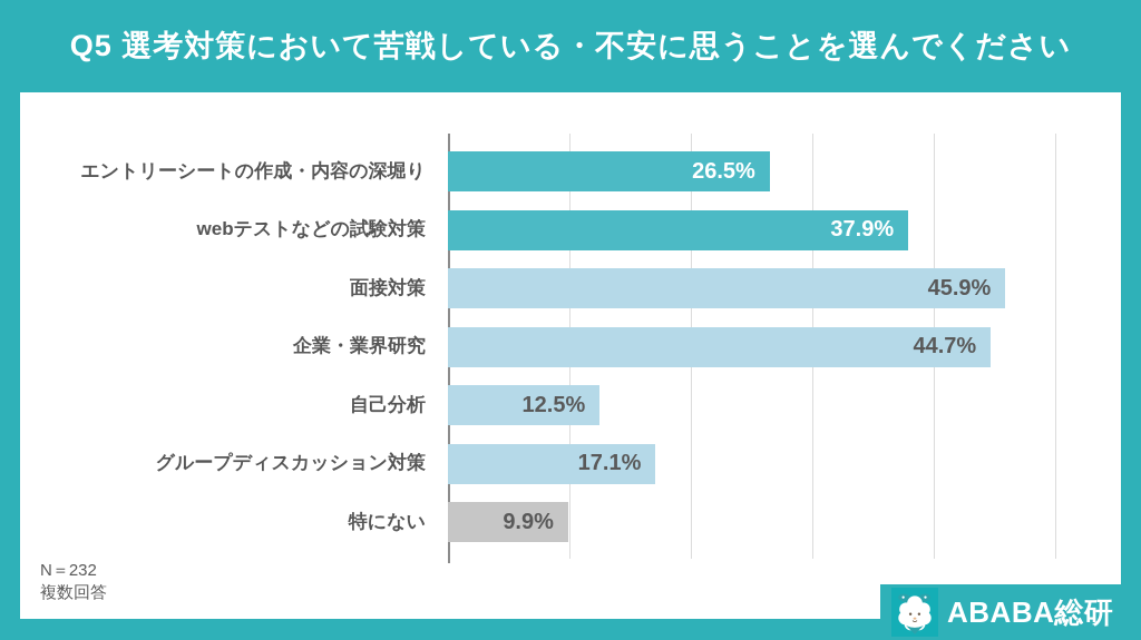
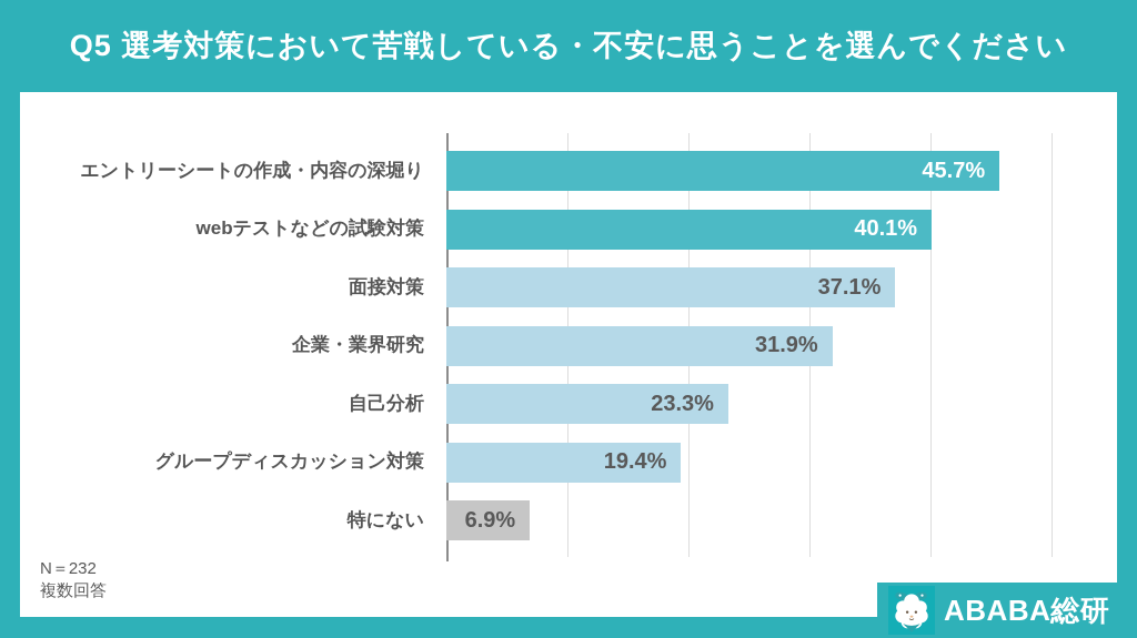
エントリーシートの作成・内容の深堀り: 26.5% -> 45.7%
webテストなどの試験対策: 37.9% -> 40.1%
面接対策: 45.9% -> 37.1%
企業・業界研究: 44.7% -> 31.9%
自己分析: 12.5% -> 23.3%
グループディスカッション対策: 17.1% -> 19.4%
特にない: 9.9% -> 6.9%
